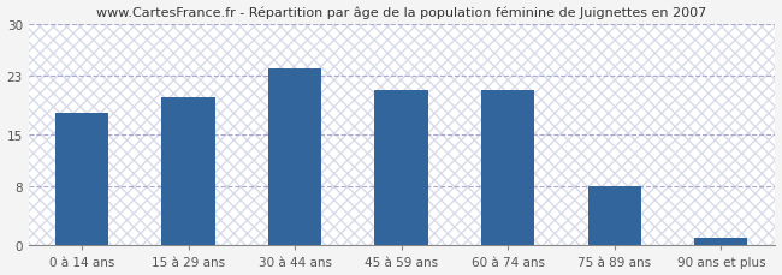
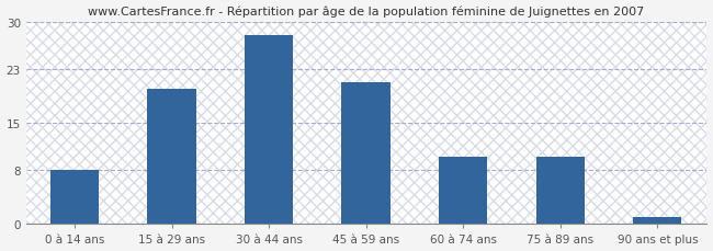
0 à 14 ans: 18 -> 8
30 à 44 ans: 24 -> 28
60 à 74 ans: 21 -> 10
75 à 89 ans: 8 -> 10
